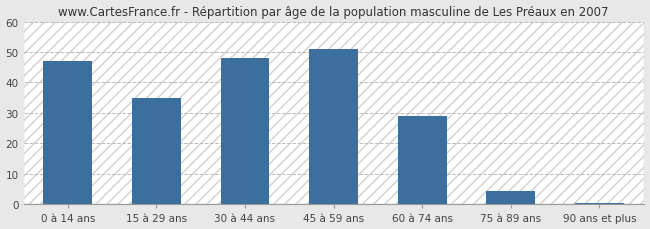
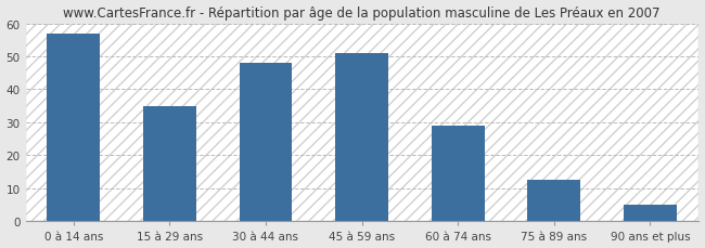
0 à 14 ans: 47.0 -> 57.0
75 à 89 ans: 4.5 -> 12.5
90 ans et plus: 0.5 -> 5.0
